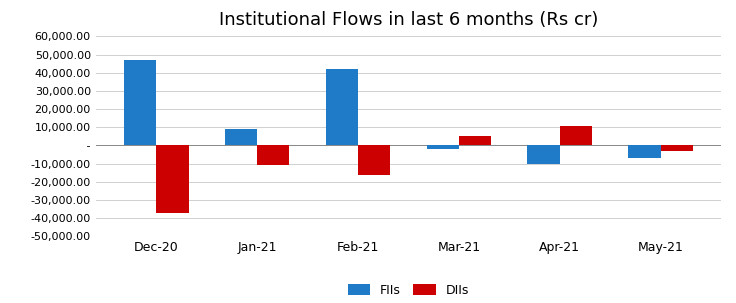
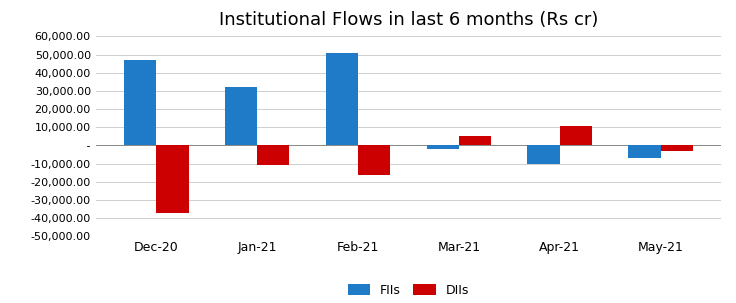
FIIs/Jan-21: 9,000 -> 32,000
FIIs/Feb-21: 42,000 -> 51,000
